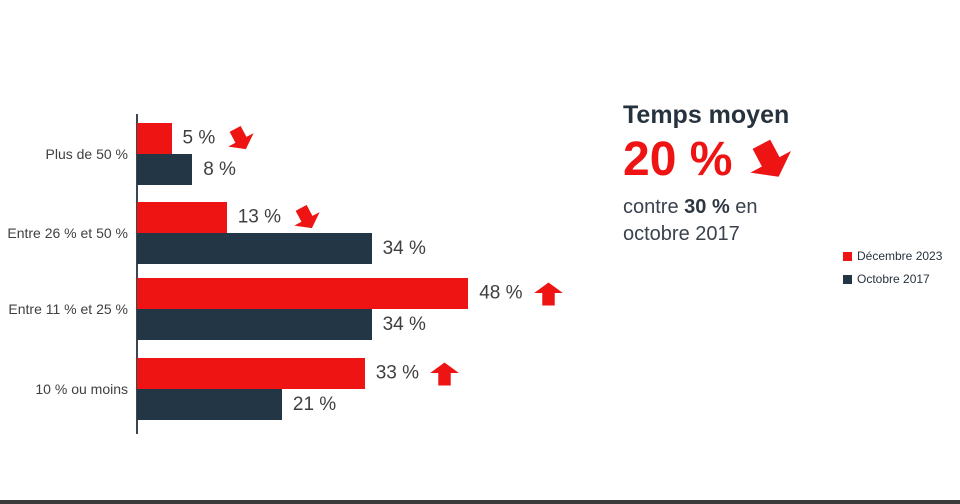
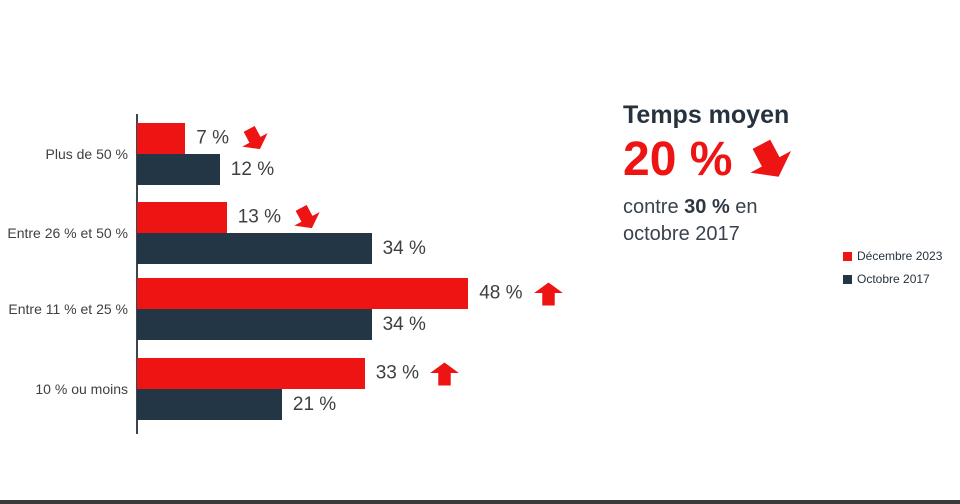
Décembre 2023/Plus de 50 %: 5 -> 7
Octobre 2017/Plus de 50 %: 8 -> 12
